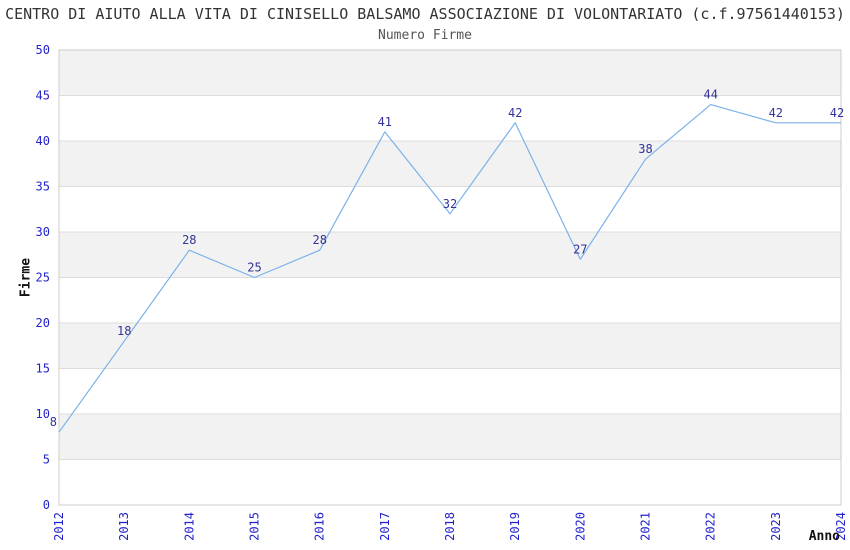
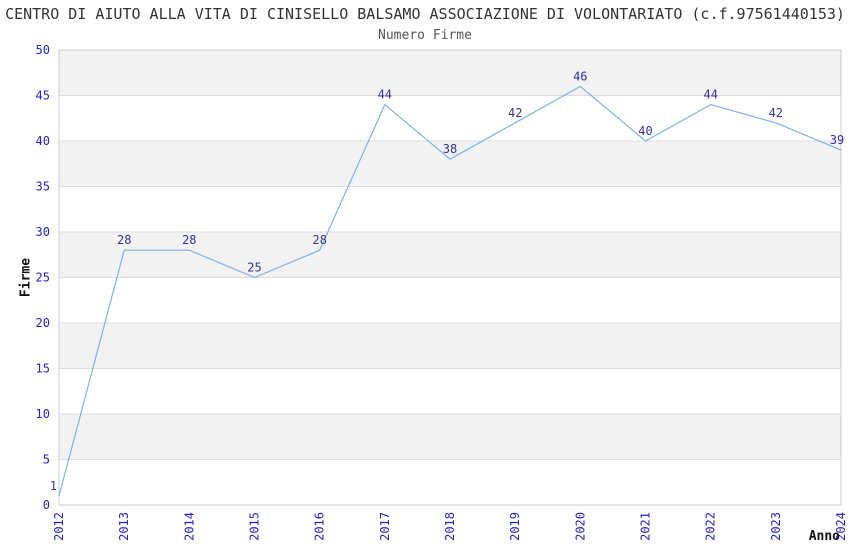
2012: 8 -> 1
2013: 18 -> 28
2017: 41 -> 44
2018: 32 -> 38
2020: 27 -> 46
2021: 38 -> 40
2024: 42 -> 39
